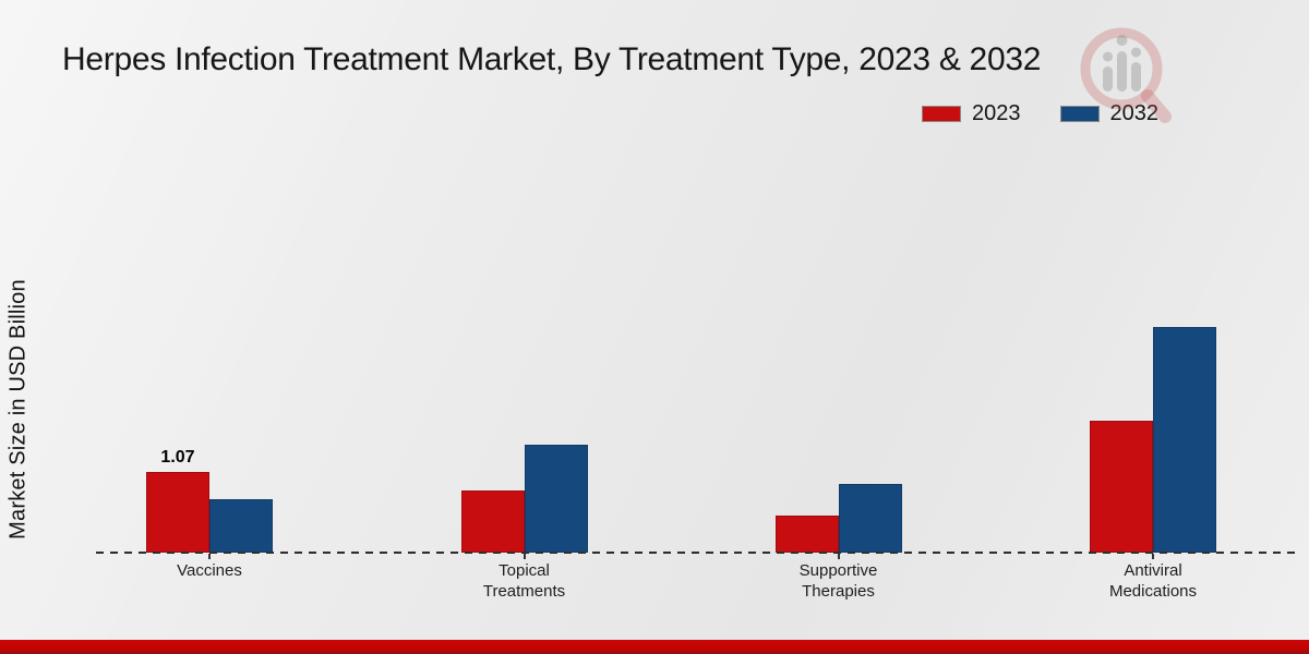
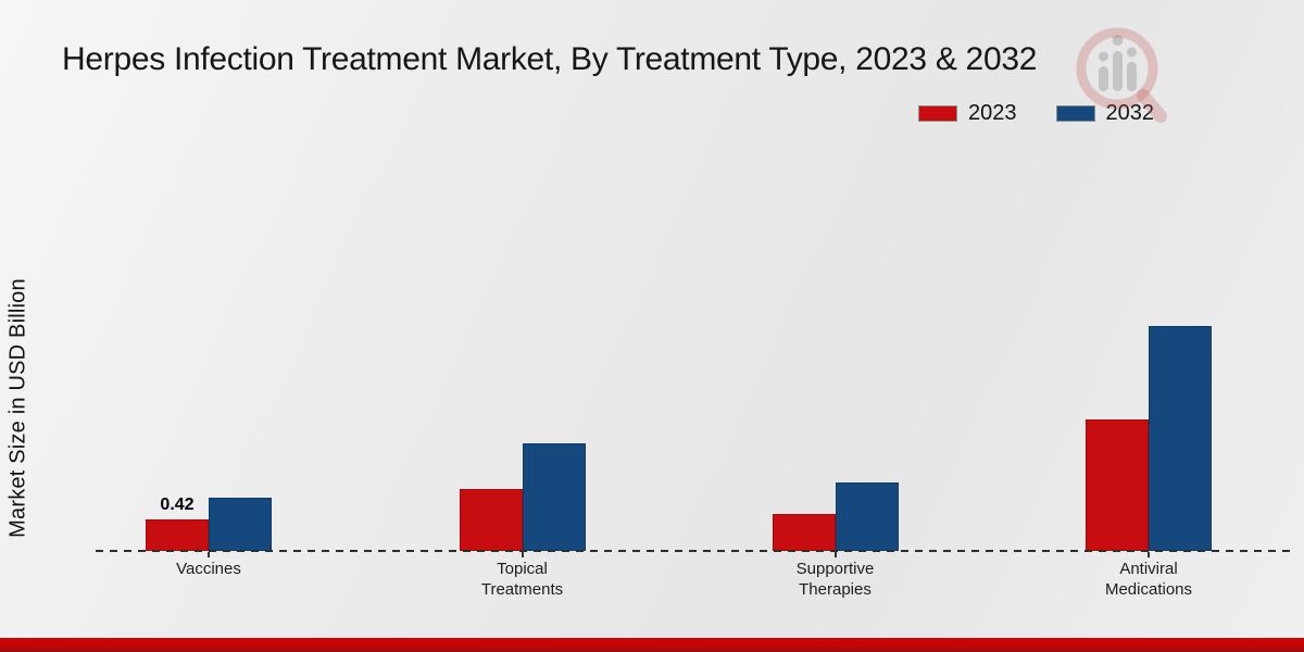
2023/Vaccines: 1.07 -> 0.42
